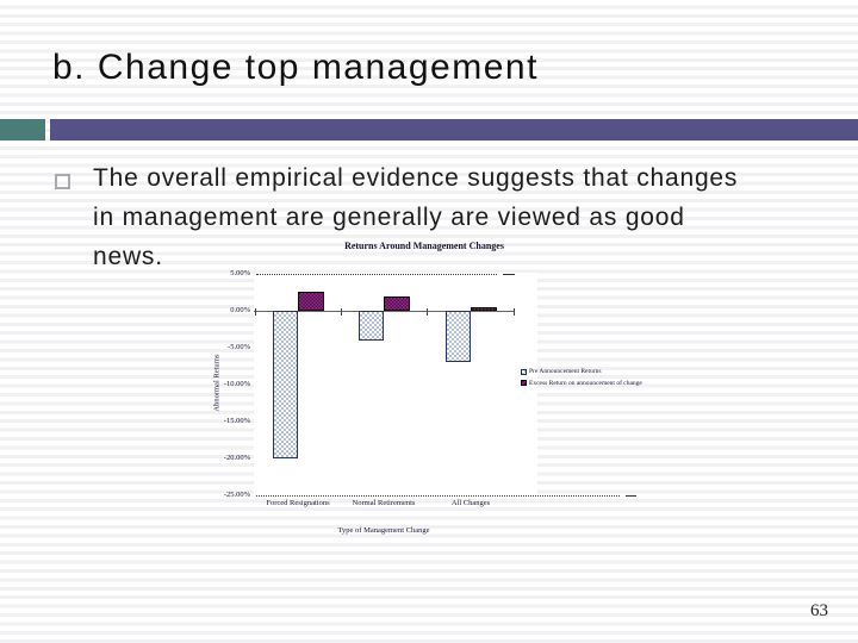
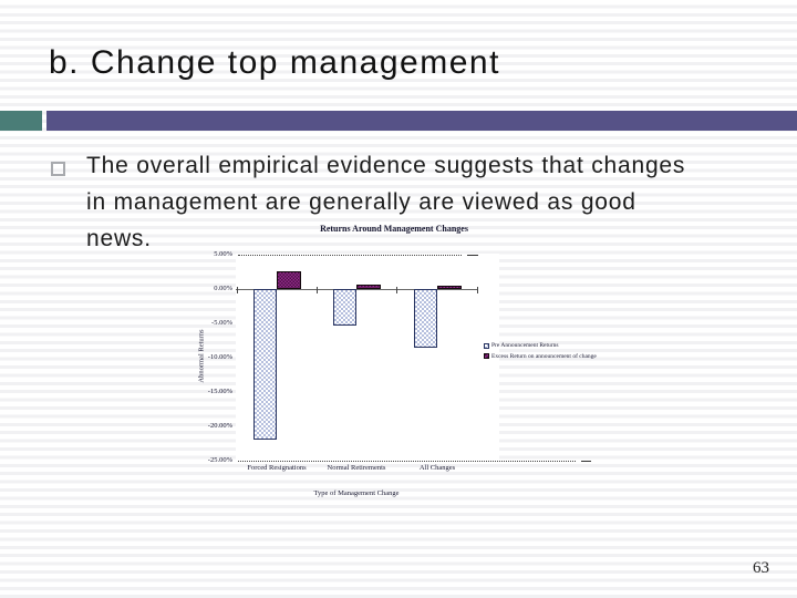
Pre Announcement Returns/Forced Resignations: -20% -> -22%
Pre Announcement Returns/Normal Retirements: -4% -> -5%
Excess Return on announcement of change/Normal Retirements: 2% -> 1%
Pre Announcement Returns/All Changes: -7% -> -9%
